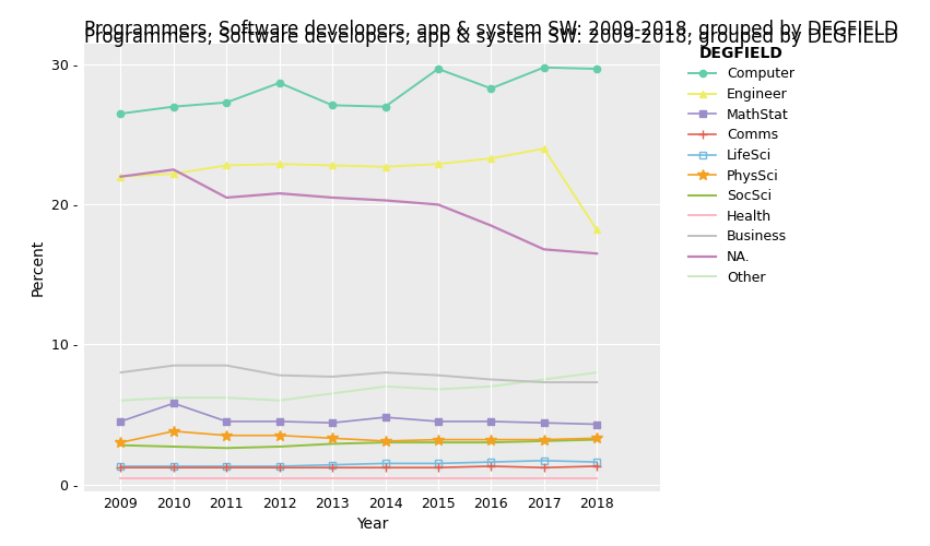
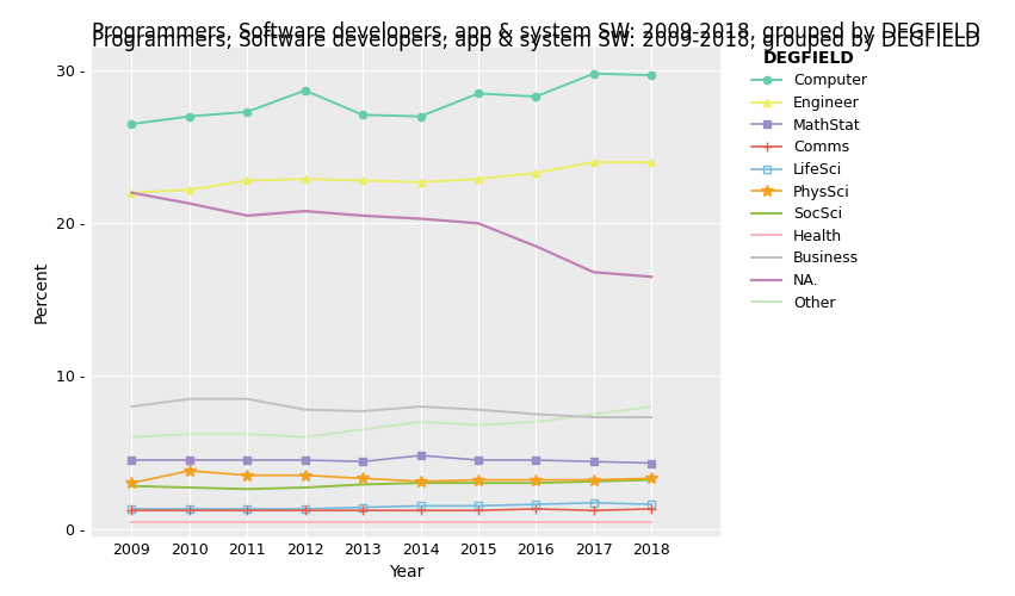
MathStat/2010: 5.8 - -> 4.5 -
NA./2010: 22.5 - -> 21.3 -
Computer/2015: 29.7 - -> 28.5 -
Engineer/2018: 18.2 - -> 24.0 -
